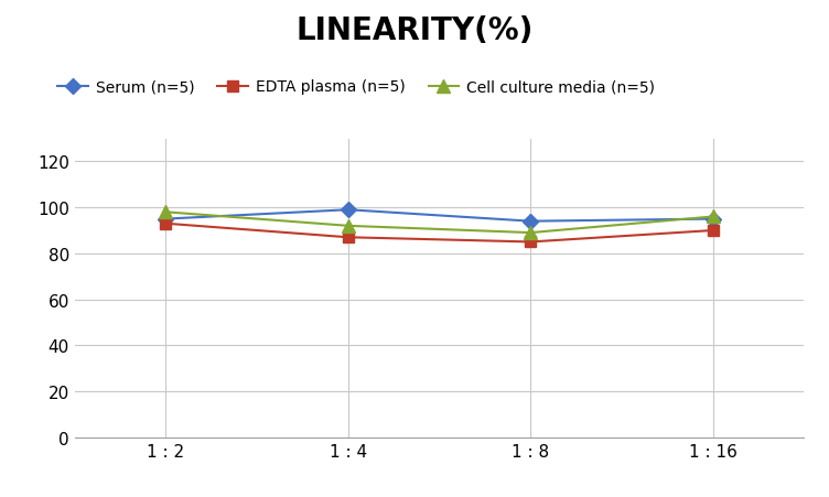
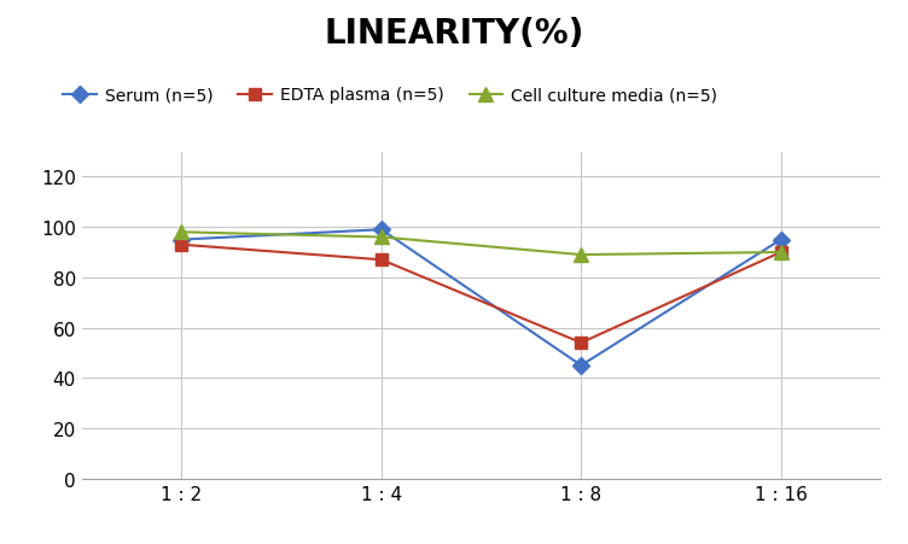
Cell culture media (n=5)/1 : 4: 92 -> 96
Serum (n=5)/1 : 8: 94 -> 45
EDTA plasma (n=5)/1 : 8: 85 -> 54
Cell culture media (n=5)/1 : 16: 96 -> 90
